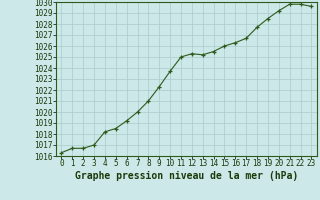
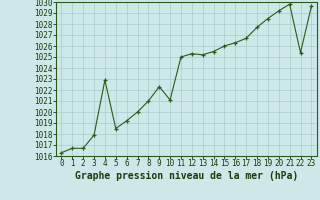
3: 1017.0 -> 1017.9
4: 1018.2 -> 1022.9
10: 1023.7 -> 1021.1
22: 1029.8 -> 1025.4
